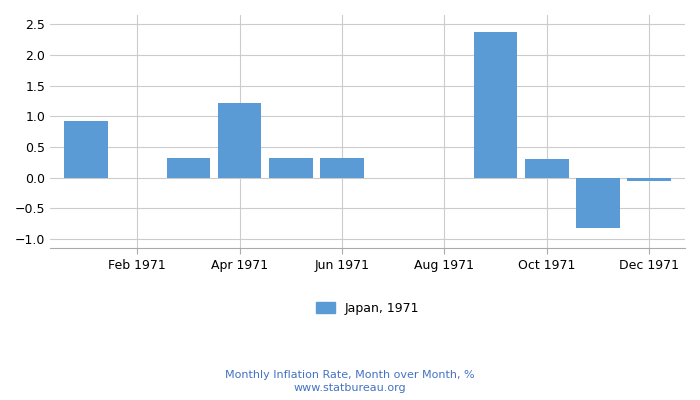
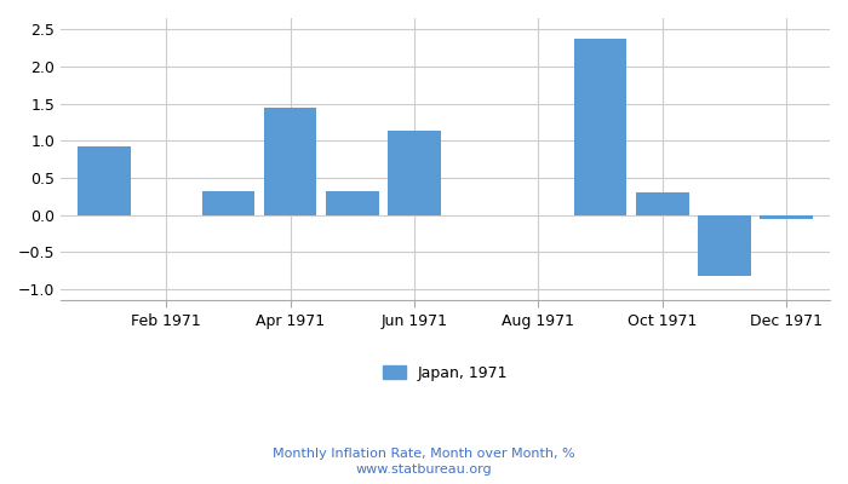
Apr 1971: 1.22 -> 1.44
Jun 1971: 0.32 -> 1.14
